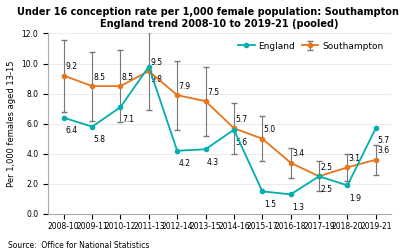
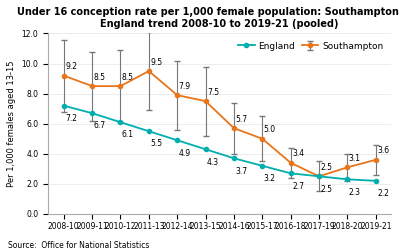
England/2008-10: 6.4 -> 7.2
England/2009-11: 5.8 -> 6.7
England/2010-12: 7.1 -> 6.1
England/2011-13: 9.8 -> 5.5
England/2012-14: 4.2 -> 4.9
England/2014-16: 5.6 -> 3.7
England/2015-17: 1.5 -> 3.2
England/2016-18: 1.3 -> 2.7
England/2018-20: 1.9 -> 2.3
England/2019-21: 5.7 -> 2.2
